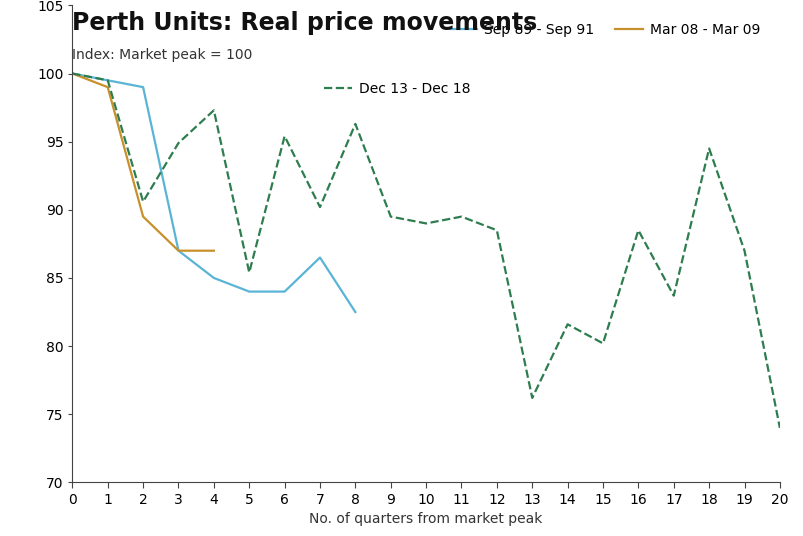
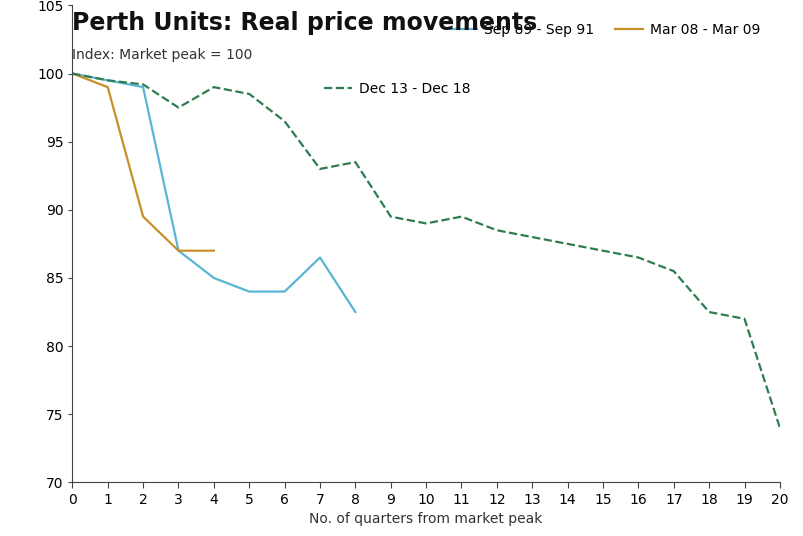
Dec 13 - Dec 18/2: 90.6 -> 99.2
Dec 13 - Dec 18/3: 94.9 -> 97.5
Dec 13 - Dec 18/4: 97.3 -> 99.0
Dec 13 - Dec 18/5: 85.4 -> 98.5
Dec 13 - Dec 18/6: 95.4 -> 96.5
Dec 13 - Dec 18/7: 90.2 -> 93.0
Dec 13 - Dec 18/8: 96.3 -> 93.5
Dec 13 - Dec 18/13: 76.2 -> 88.0
Dec 13 - Dec 18/14: 81.6 -> 87.5
Dec 13 - Dec 18/15: 80.2 -> 87.0
Dec 13 - Dec 18/16: 88.5 -> 86.5
Dec 13 - Dec 18/17: 83.7 -> 85.5
Dec 13 - Dec 18/18: 94.5 -> 82.5
Dec 13 - Dec 18/19: 87.0 -> 82.0
